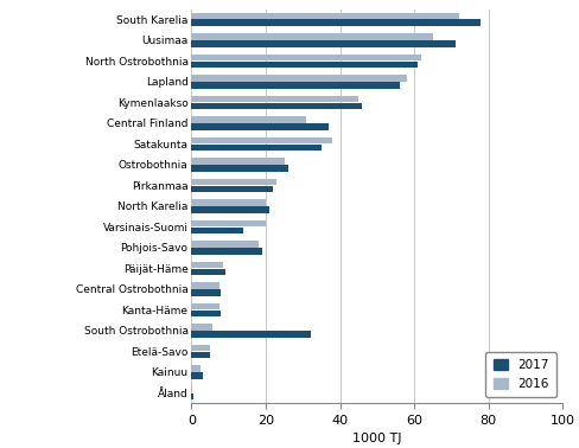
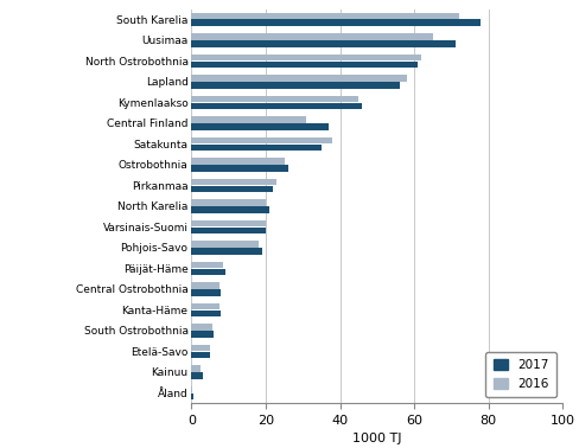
2017/Varsinais-Suomi: 14.0 -> 20.0
2017/South Ostrobothnia: 32.0 -> 6.0
